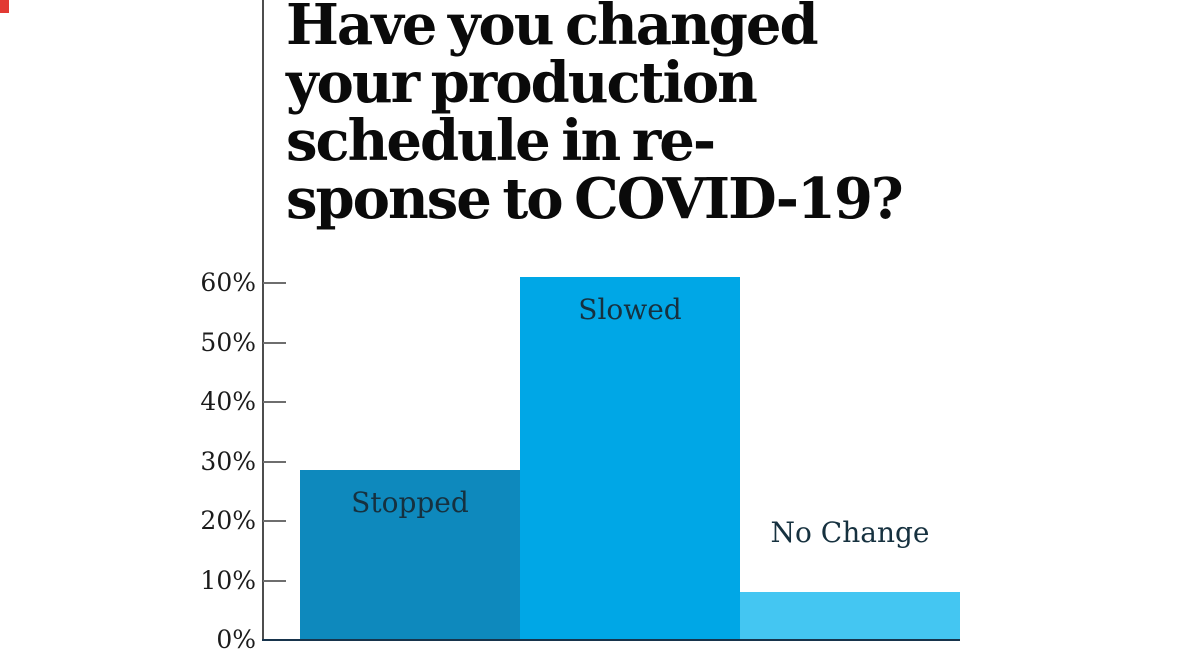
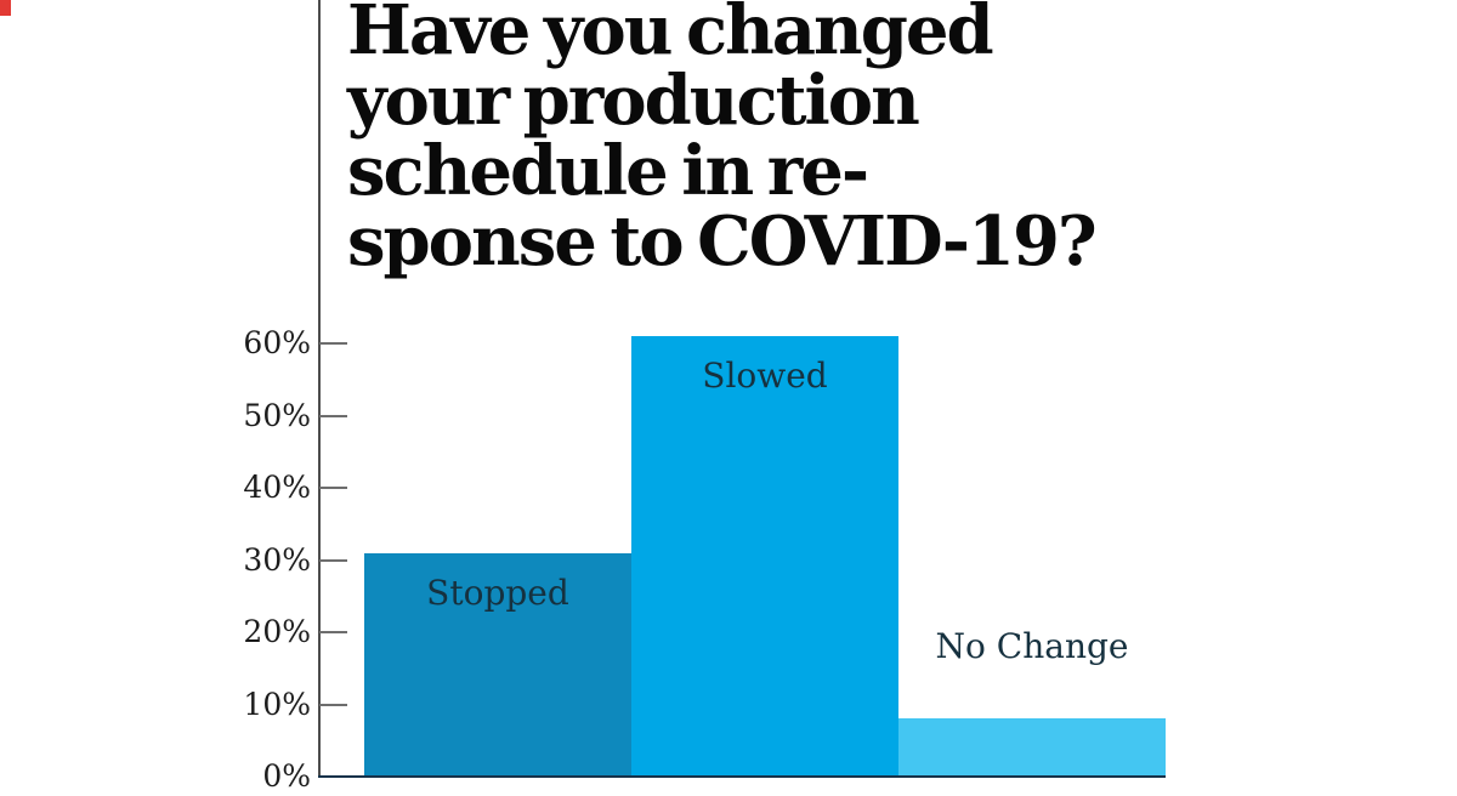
Stopped: 28% -> 31%
